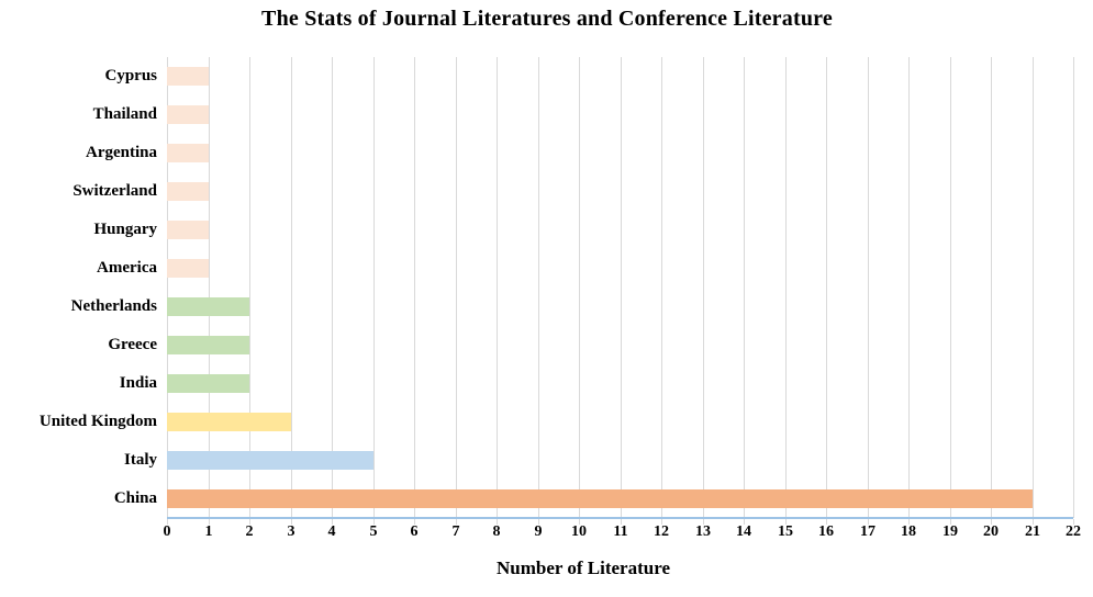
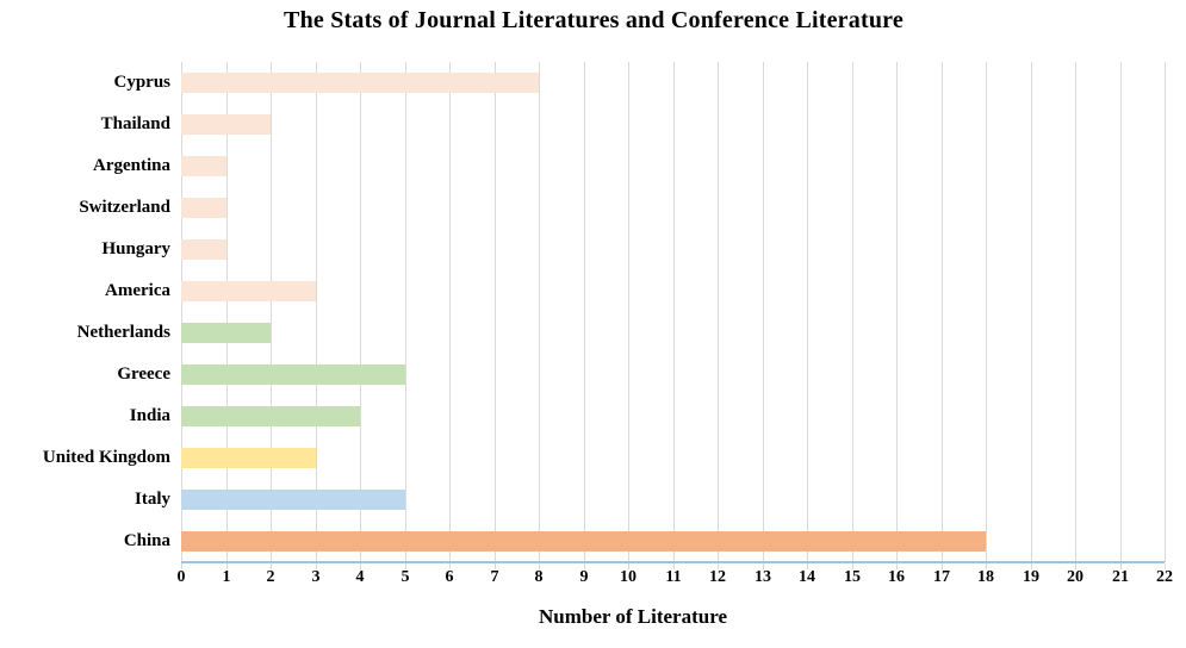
Cyprus: 1 -> 8
Thailand: 1 -> 2
America: 1 -> 3
Greece: 2 -> 5
India: 2 -> 4
China: 21 -> 18
